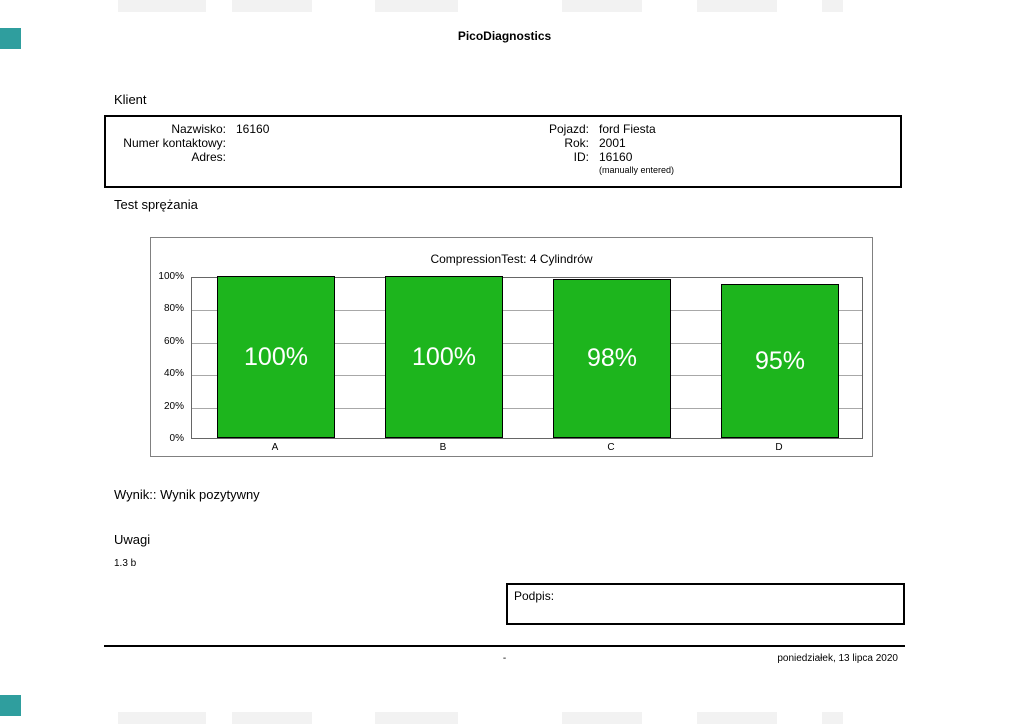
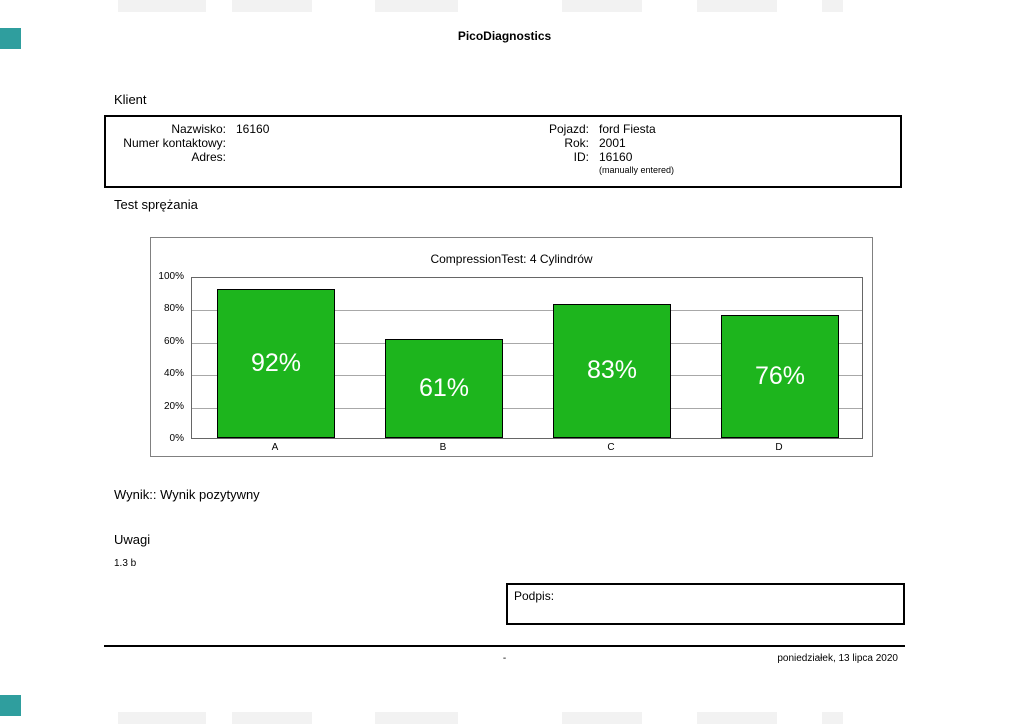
A: 100% -> 92%
B: 100% -> 61%
C: 98% -> 83%
D: 95% -> 76%
